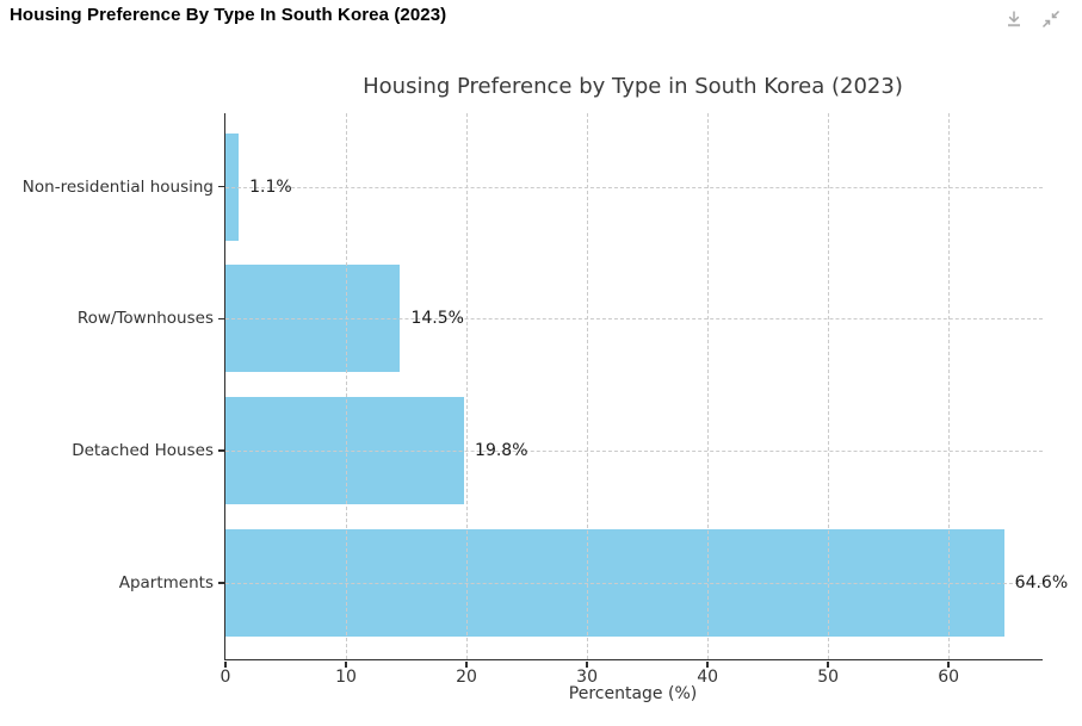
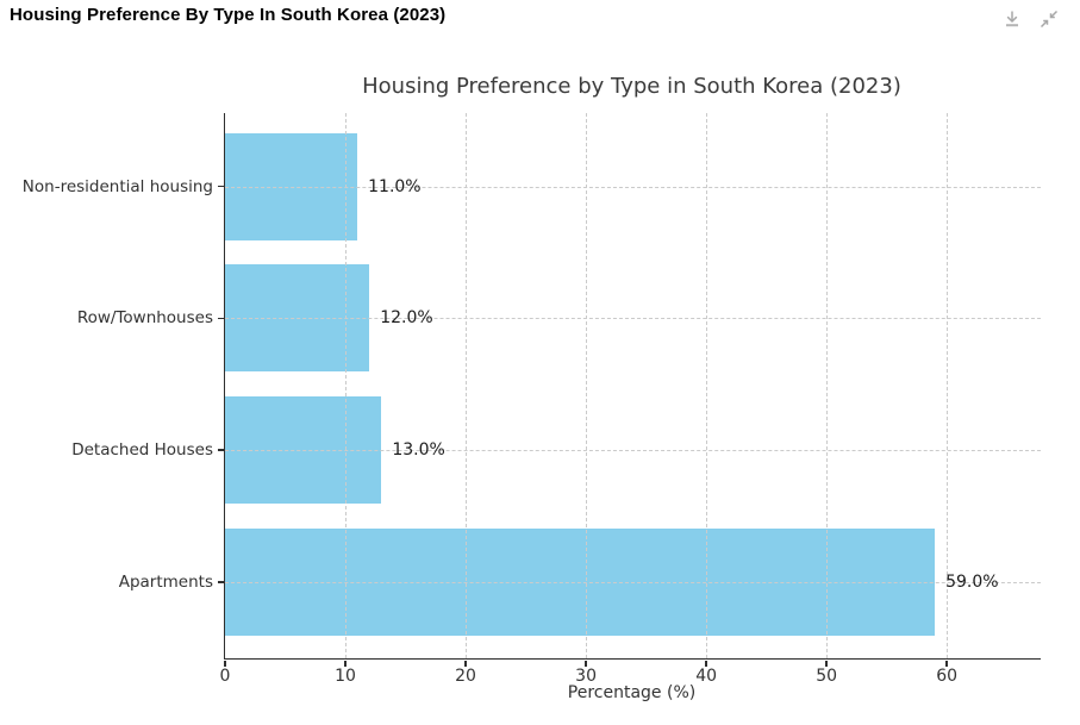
Non-residential housing: 1.1% -> 11.0%
Row/Townhouses: 14.5% -> 12.0%
Detached Houses: 19.8% -> 13.0%
Apartments: 64.6% -> 59.0%
